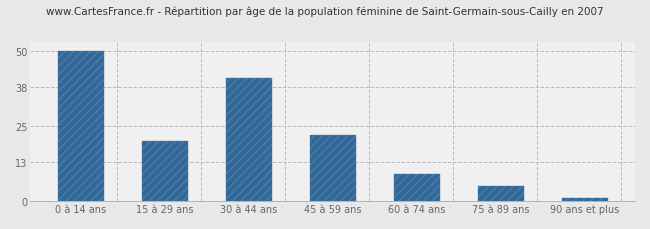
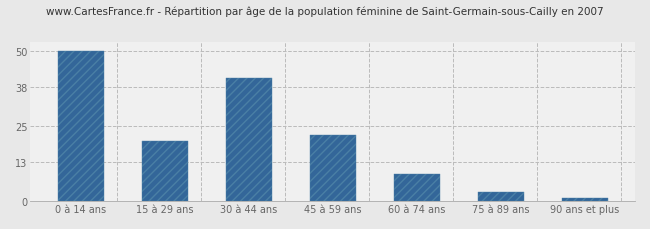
75 à 89 ans: 5 -> 3
